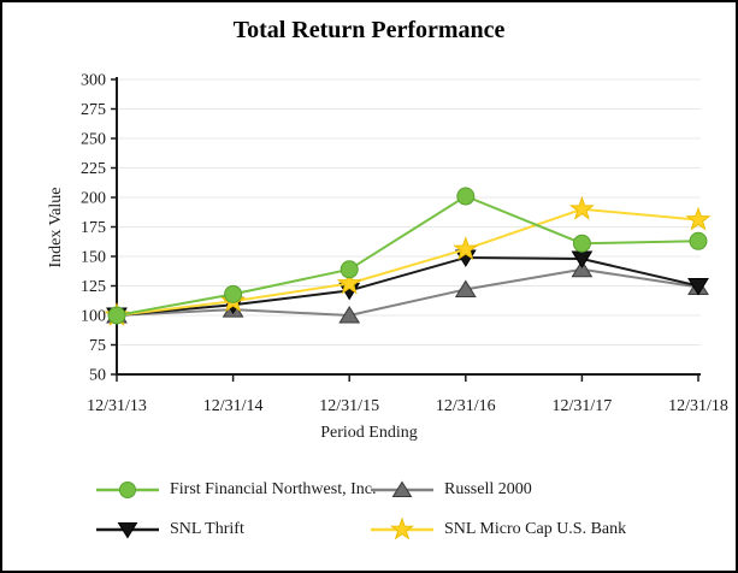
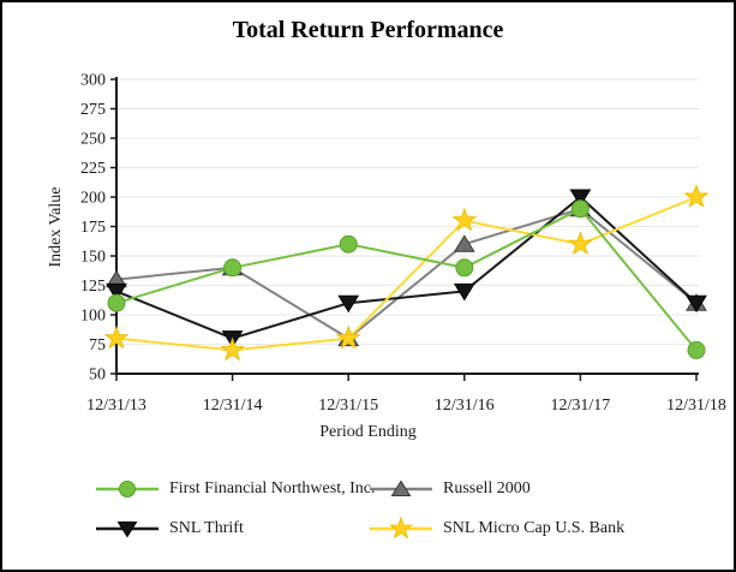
First Financial Northwest, Inc./12/31/13: 100 -> 110
Russell 2000/12/31/13: 100 -> 130
SNL Thrift/12/31/13: 100 -> 120
SNL Micro Cap U.S. Bank/12/31/13: 100 -> 80
First Financial Northwest, Inc./12/31/14: 120 -> 140
Russell 2000/12/31/14: 100 -> 140
SNL Thrift/12/31/14: 110 -> 80
SNL Micro Cap U.S. Bank/12/31/14: 110 -> 70
First Financial Northwest, Inc./12/31/15: 140 -> 160
Russell 2000/12/31/15: 100 -> 80
SNL Thrift/12/31/15: 120 -> 110
SNL Micro Cap U.S. Bank/12/31/15: 130 -> 80
First Financial Northwest, Inc./12/31/16: 200 -> 140
Russell 2000/12/31/16: 120 -> 160
SNL Thrift/12/31/16: 150 -> 120
SNL Micro Cap U.S. Bank/12/31/16: 160 -> 180
First Financial Northwest, Inc./12/31/17: 160 -> 190
Russell 2000/12/31/17: 140 -> 190
SNL Thrift/12/31/17: 150 -> 200
SNL Micro Cap U.S. Bank/12/31/17: 190 -> 160
First Financial Northwest, Inc./12/31/18: 160 -> 70
Russell 2000/12/31/18: 120 -> 110
SNL Thrift/12/31/18: 120 -> 110
SNL Micro Cap U.S. Bank/12/31/18: 180 -> 200
